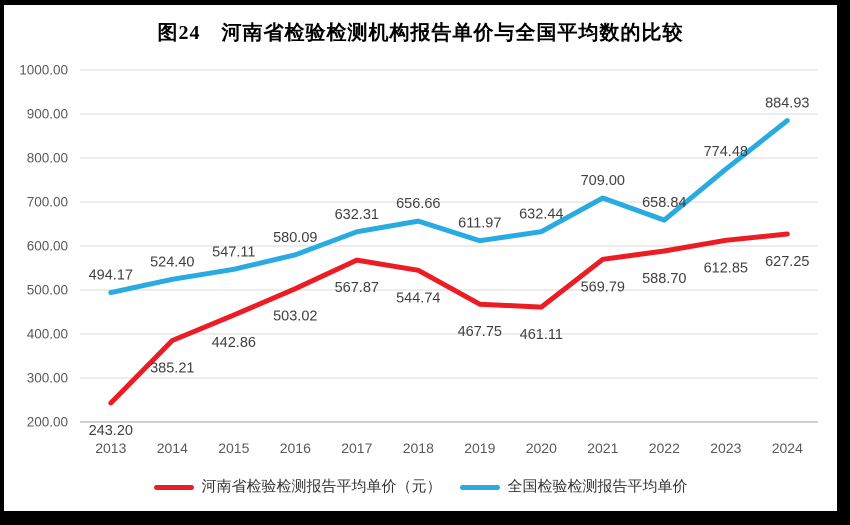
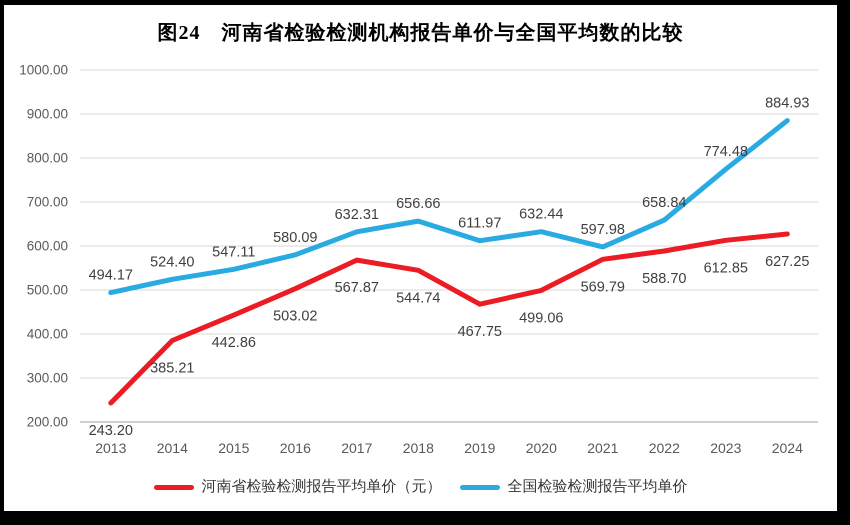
河南省检验检测报告平均单价（元）/2020: 461.11 -> 499.06
全国检验检测报告平均单价/2021: 709.00 -> 597.98
